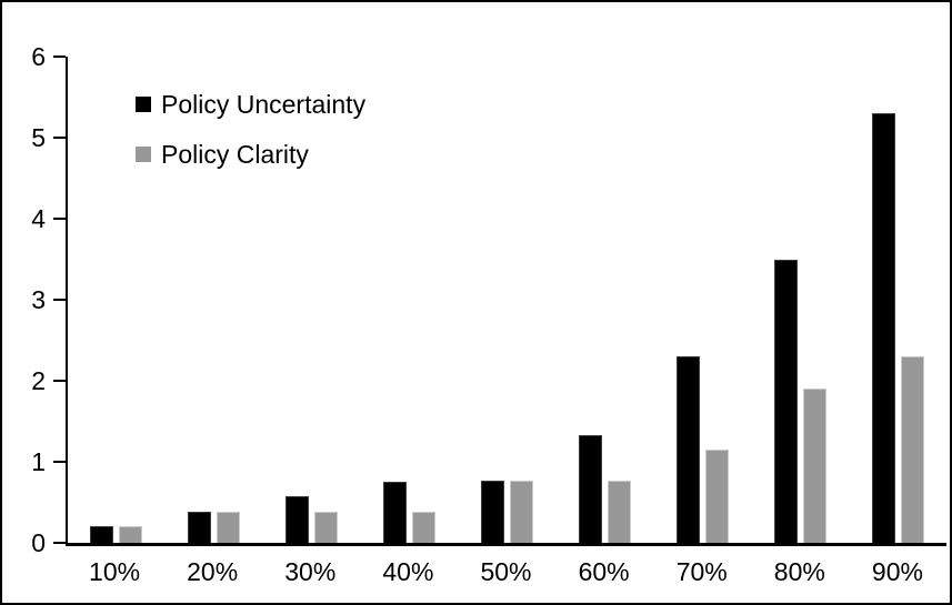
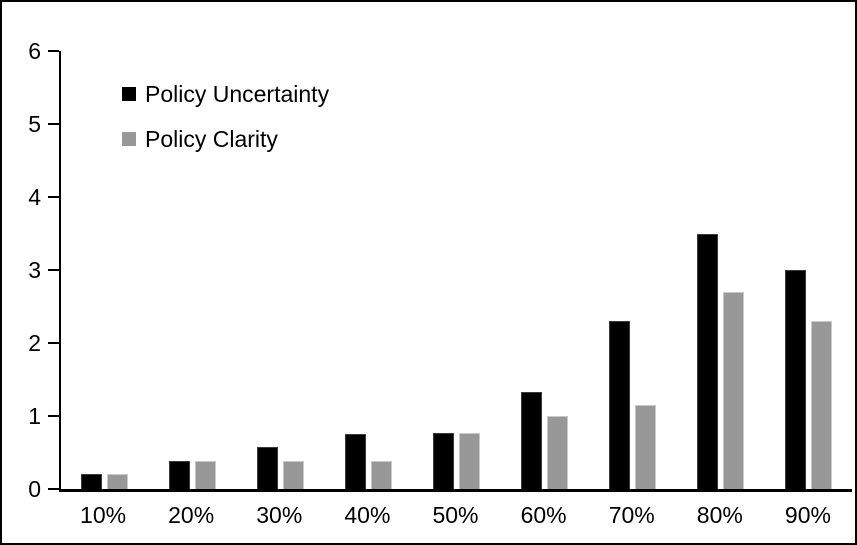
Policy Clarity/60%: 0.8 -> 1.0
Policy Clarity/80%: 1.9 -> 2.7
Policy Uncertainty/90%: 5.3 -> 3.0
